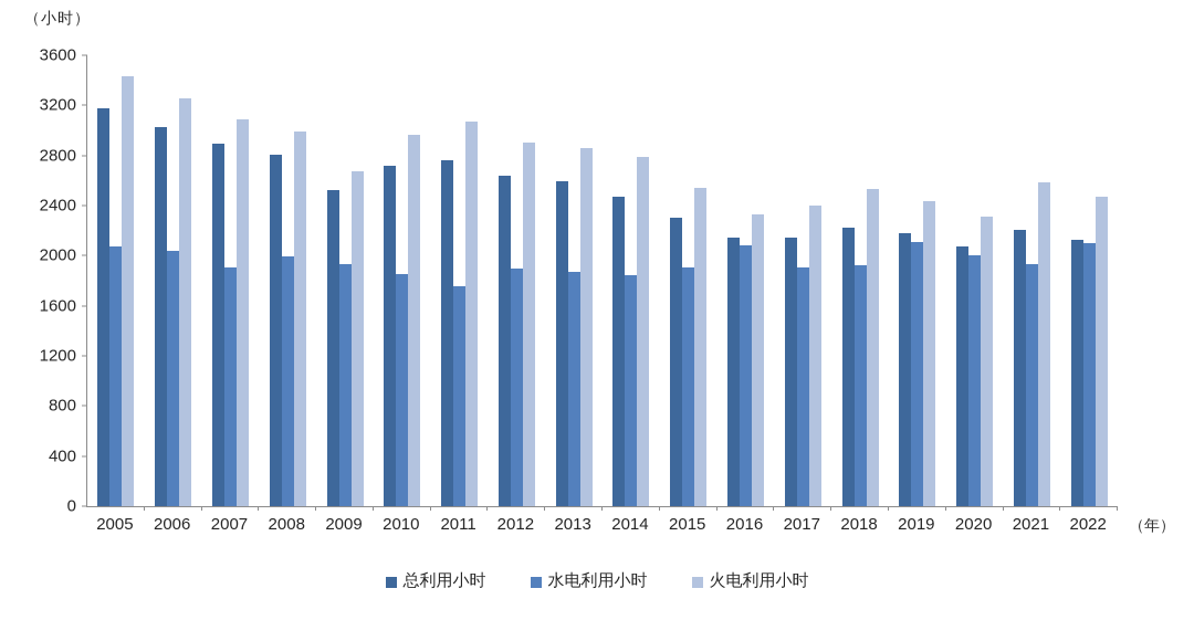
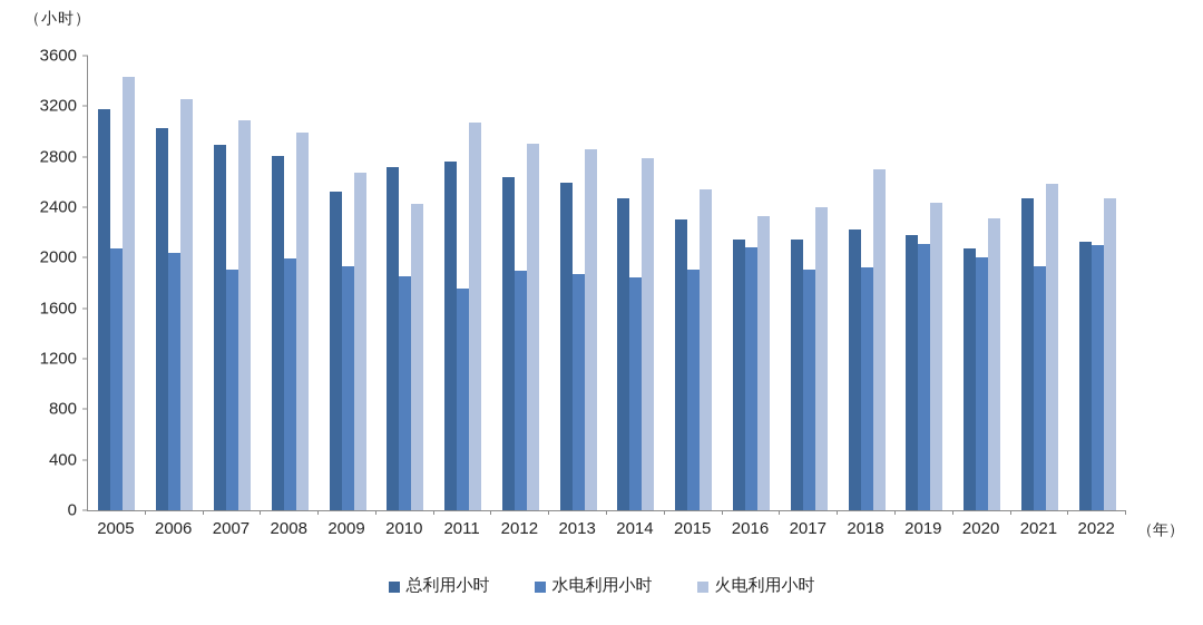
火电利用小时/2010: 2960 -> 2430
火电利用小时/2018: 2530 -> 2700
总利用小时/2021: 2210 -> 2470
